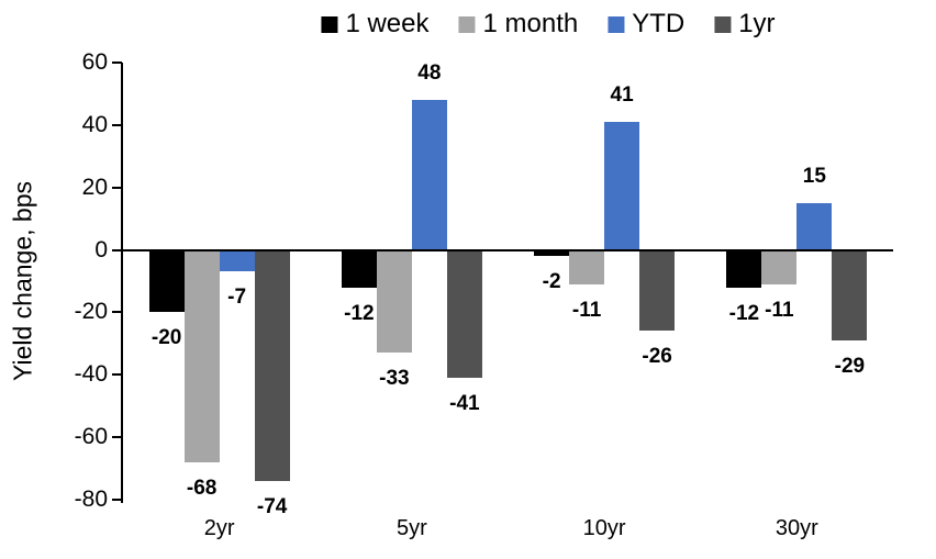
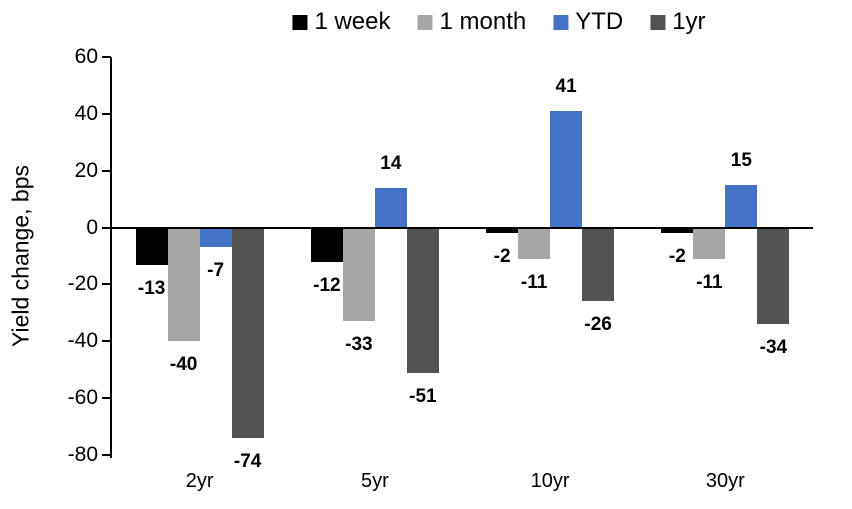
1 week/2yr: -20 -> -13
1 month/2yr: -68 -> -40
YTD/5yr: 48 -> 14
1yr/5yr: -41 -> -51
1 week/30yr: -12 -> -2
1yr/30yr: -29 -> -34
